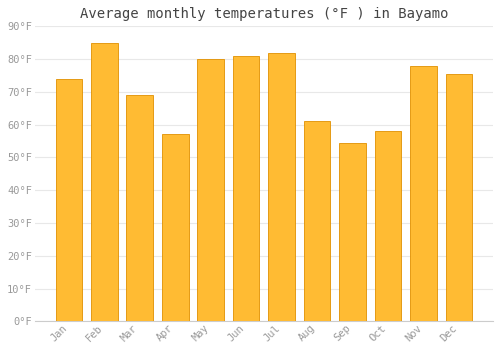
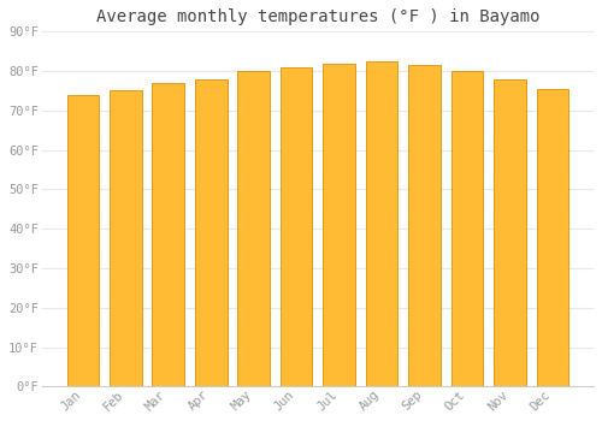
Feb: 85.0°F -> 75.0°F
Mar: 69.0°F -> 77.0°F
Apr: 57.0°F -> 78.0°F
Aug: 61.0°F -> 82.5°F
Sep: 54.5°F -> 81.5°F
Oct: 58.0°F -> 80.0°F
